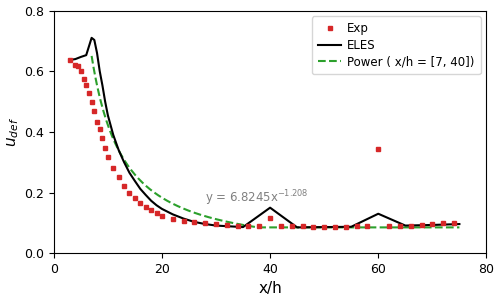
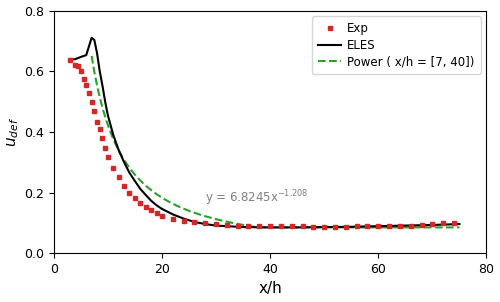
Exp/40: 0.115 -> 0.088
ELES/40: 0.150 -> 0.085
Exp/60: 0.345 -> 0.090
ELES/60: 0.130 -> 0.089
